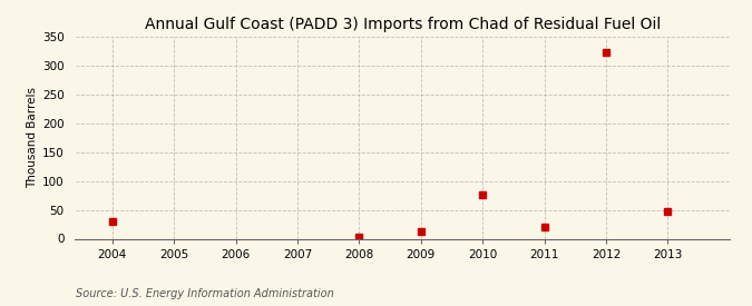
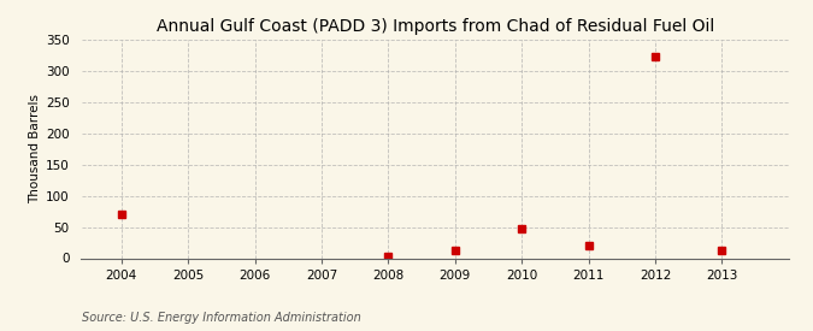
2004: 30 -> 70
2010: 76 -> 48
2013: 48 -> 12
